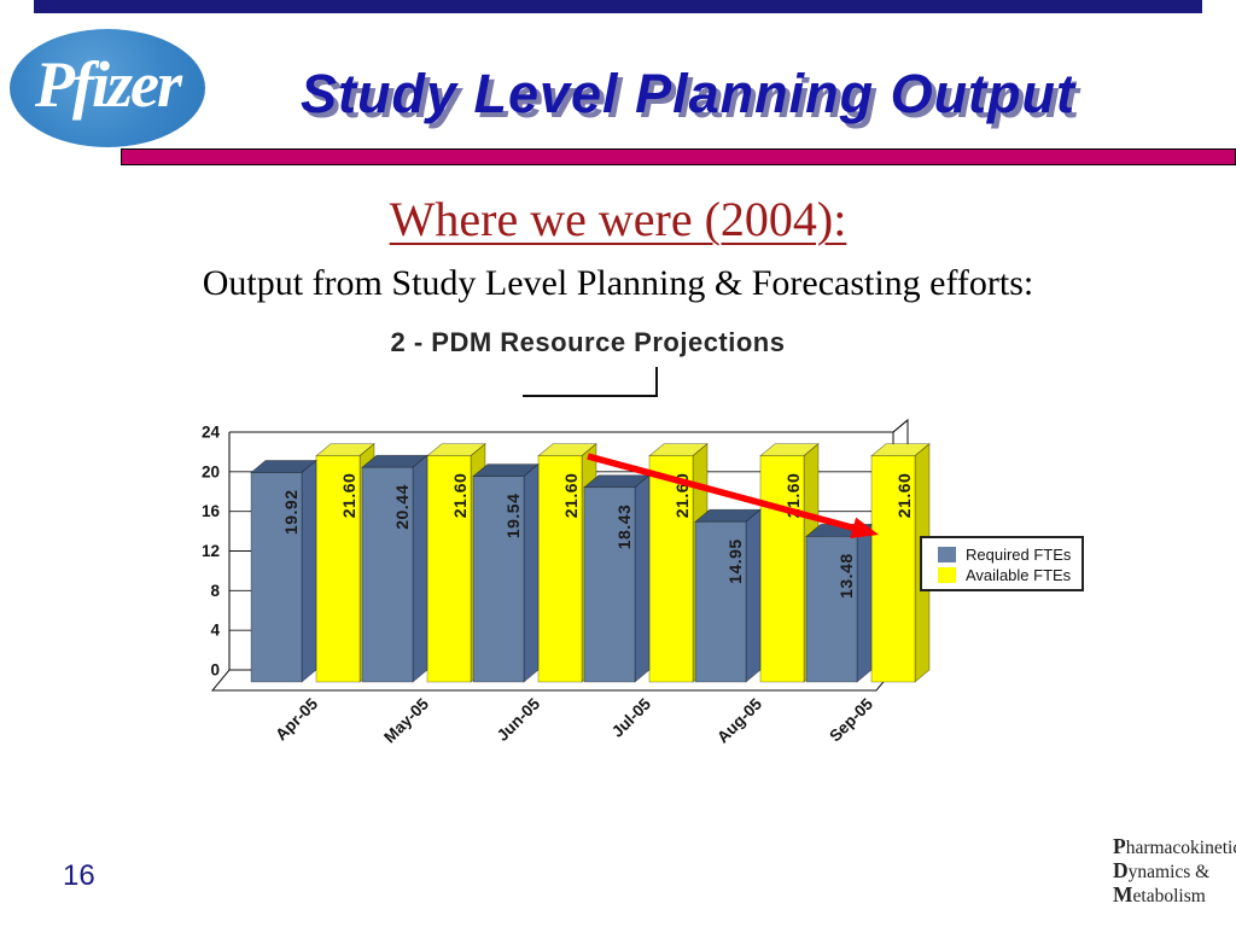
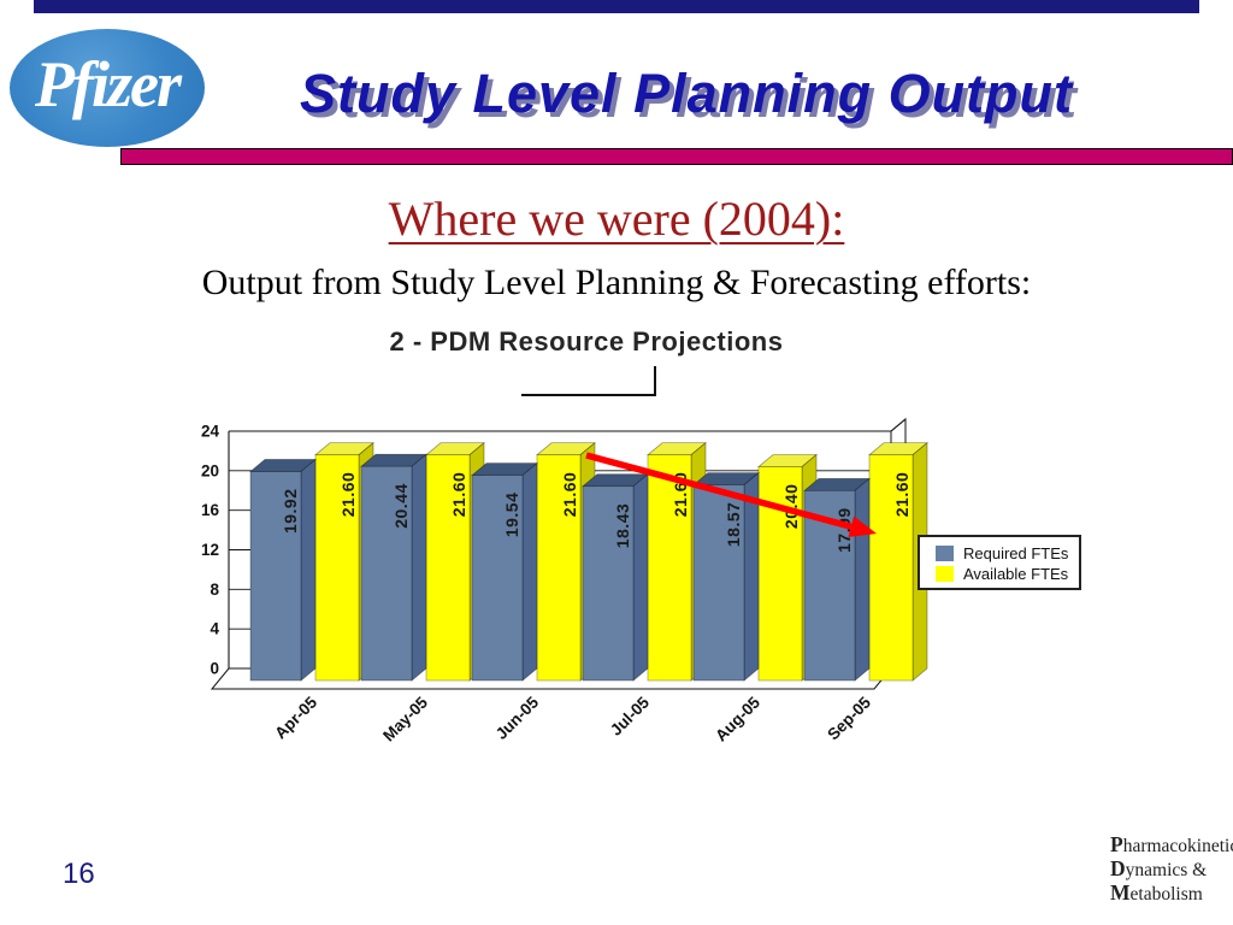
Required FTEs/Aug-05: 14.95 -> 18.57
Available FTEs/Aug-05: 21.60 -> 20.40
Required FTEs/Sep-05: 13.48 -> 17.99
